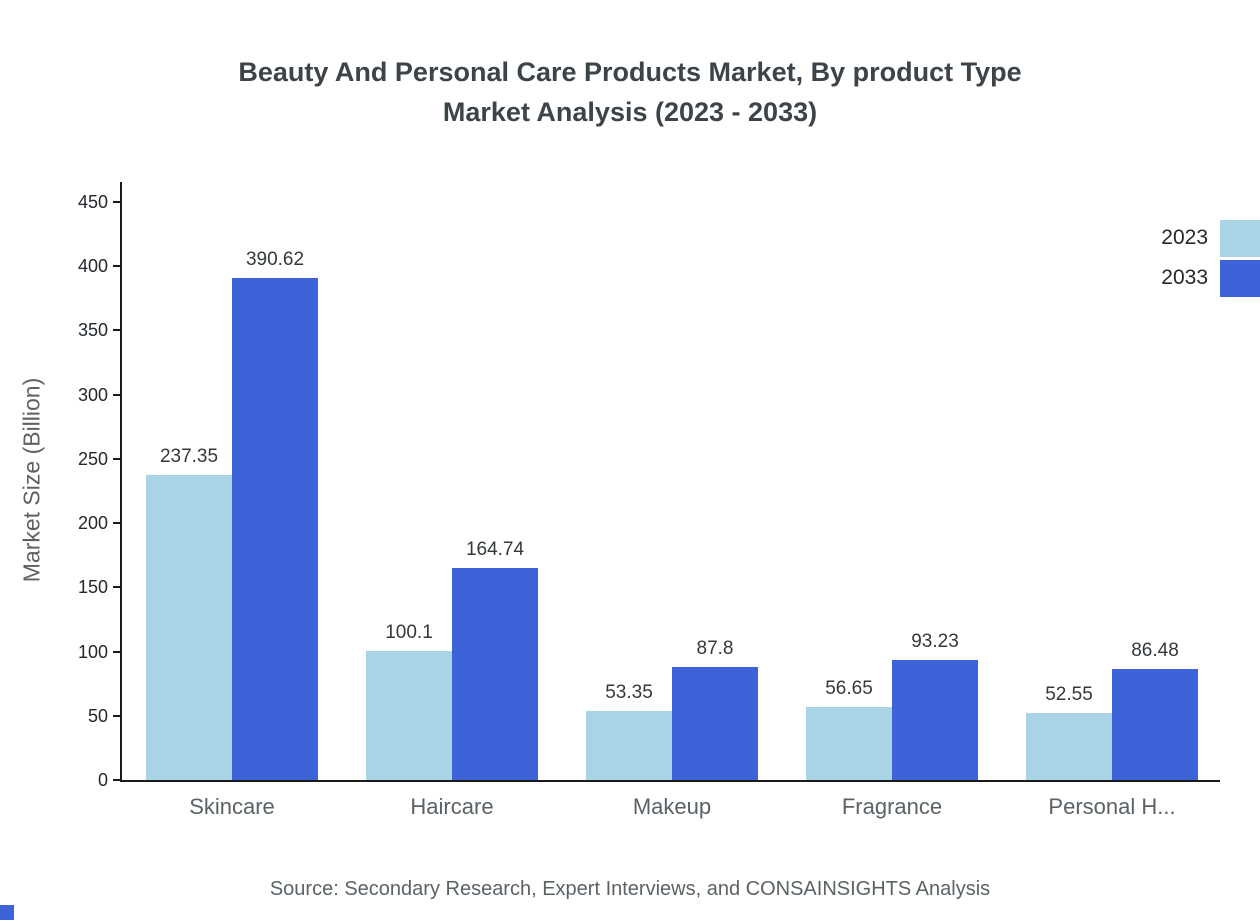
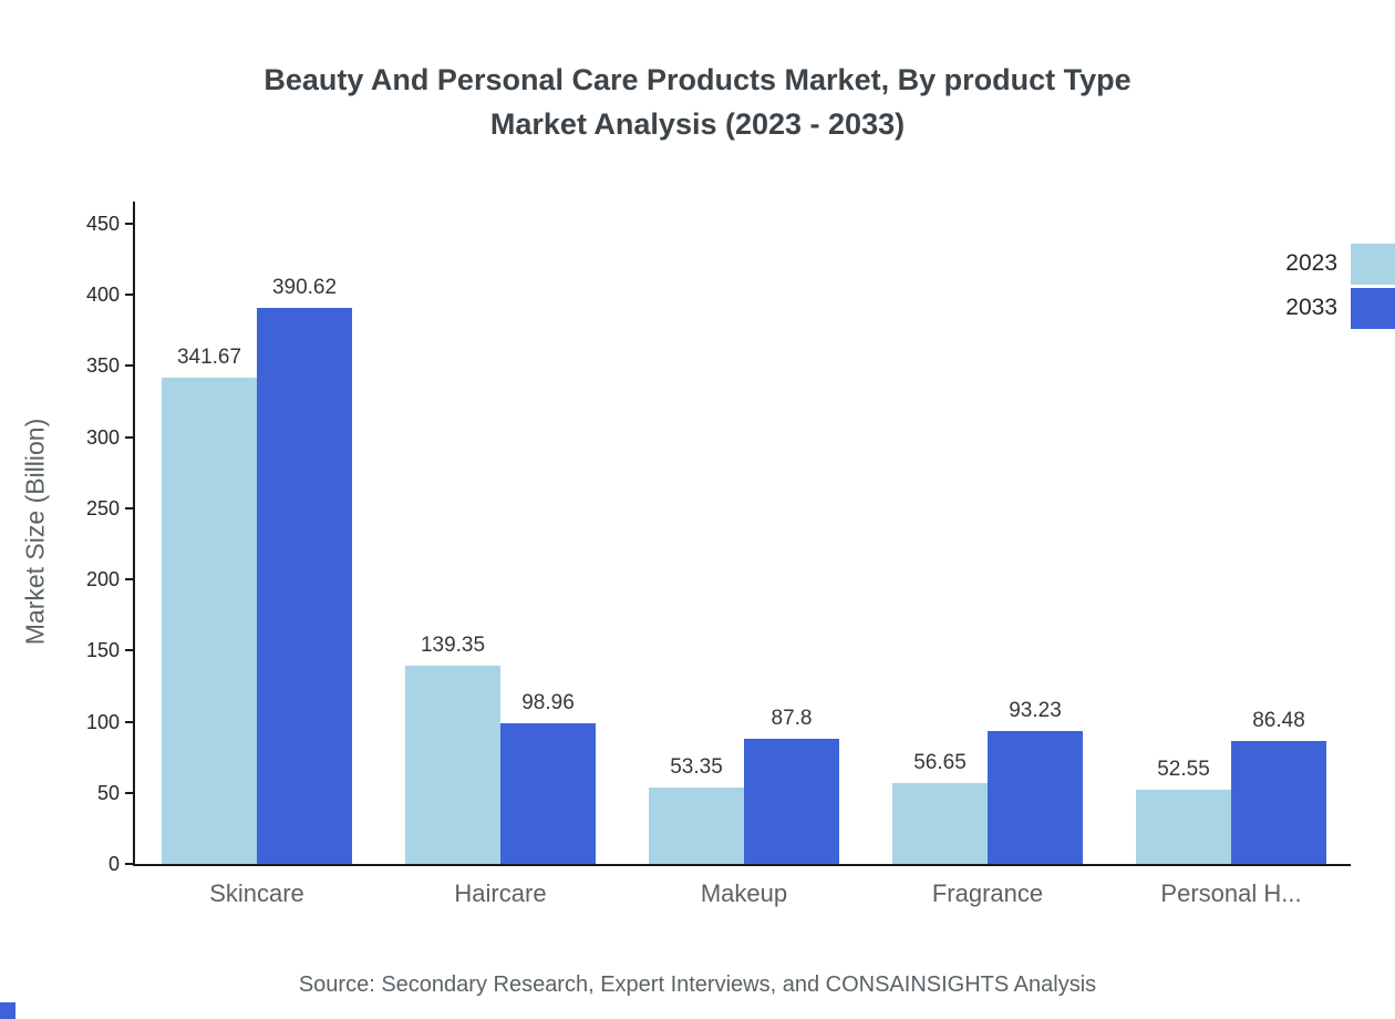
2023/Skincare: 237.35 -> 341.67
2023/Haircare: 100.1 -> 139.35
2033/Haircare: 164.74 -> 98.96
